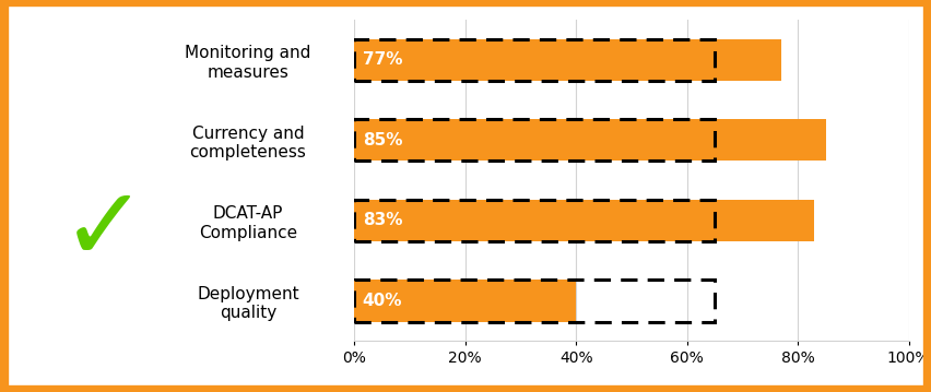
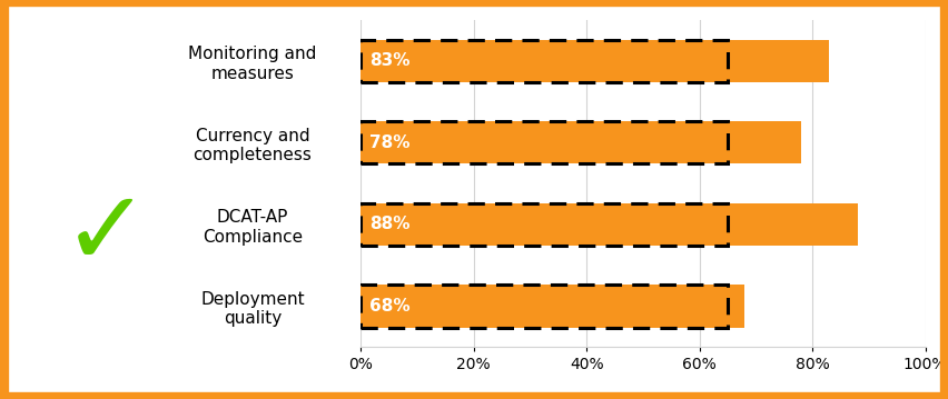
Monitoring and measures: 77% -> 83%
Currency and completeness: 85% -> 78%
DCAT-AP Compliance: 83% -> 88%
Deployment quality: 40% -> 68%
